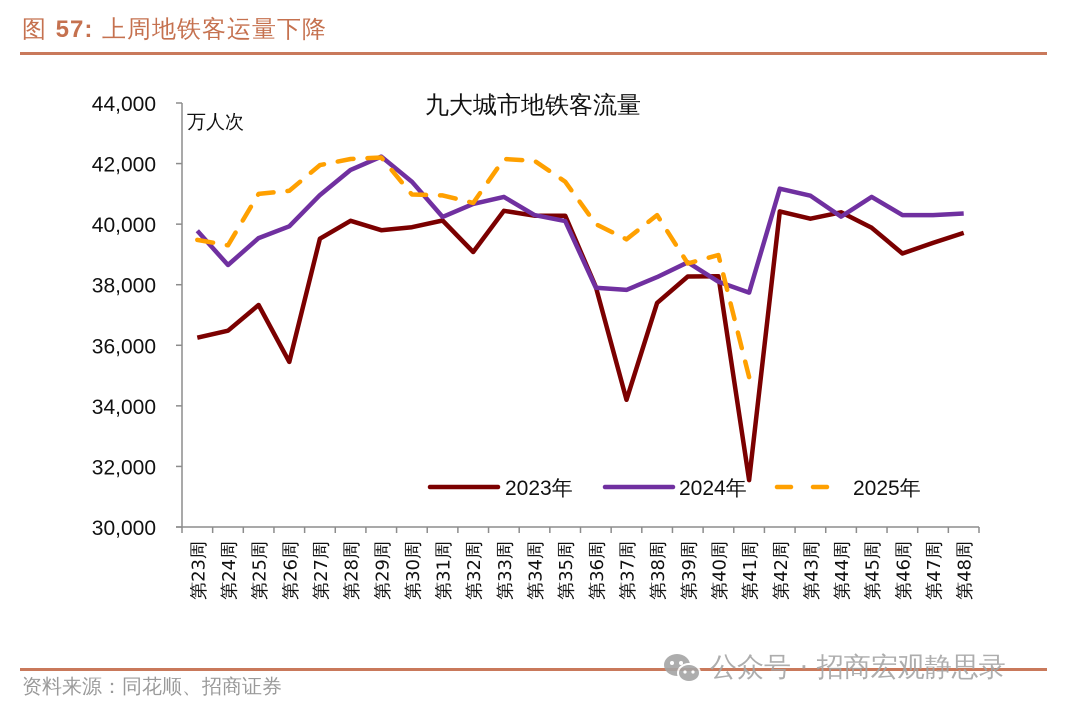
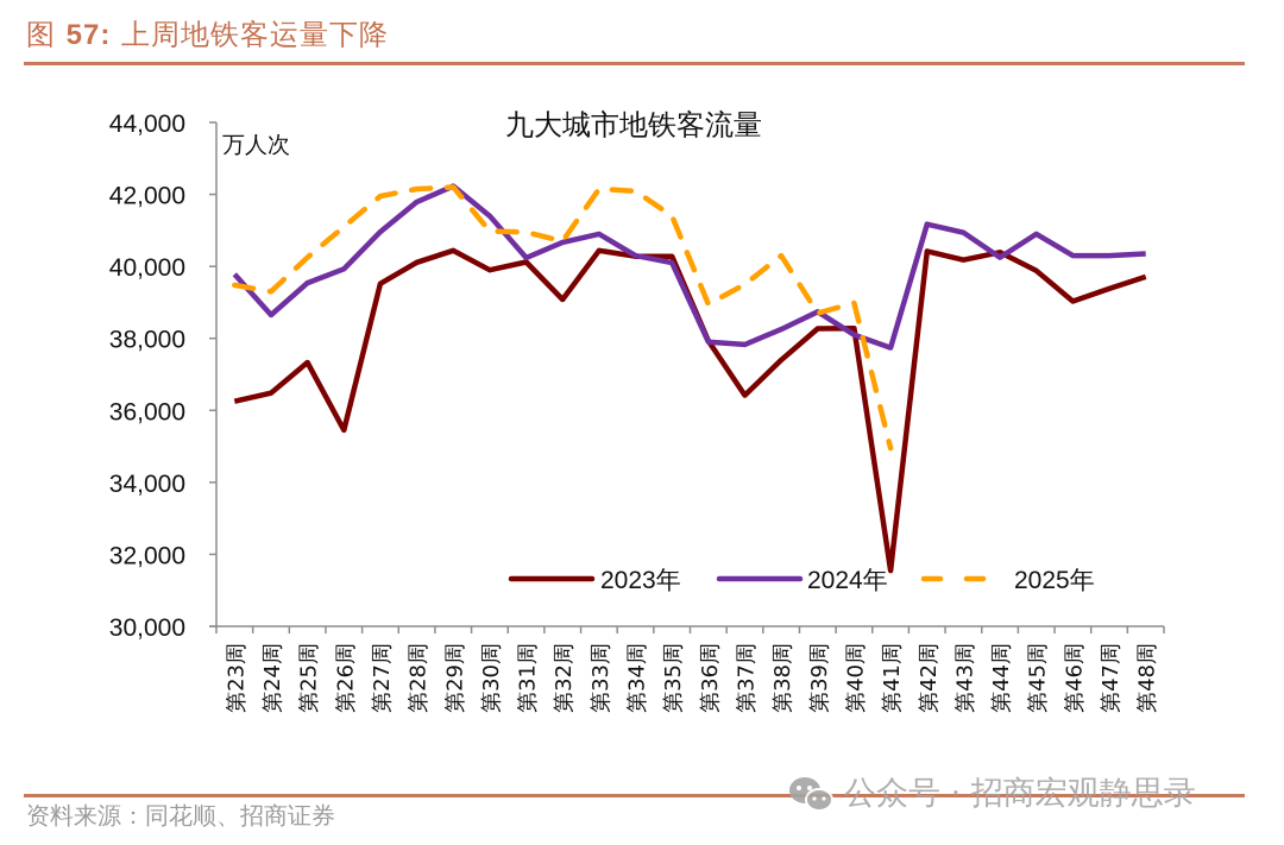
2025年/第25周: 41000 -> 40200
2023年/第29周: 39800 -> 40400
2025年/第36周: 40000 -> 39000
2023年/第37周: 34200 -> 36400
